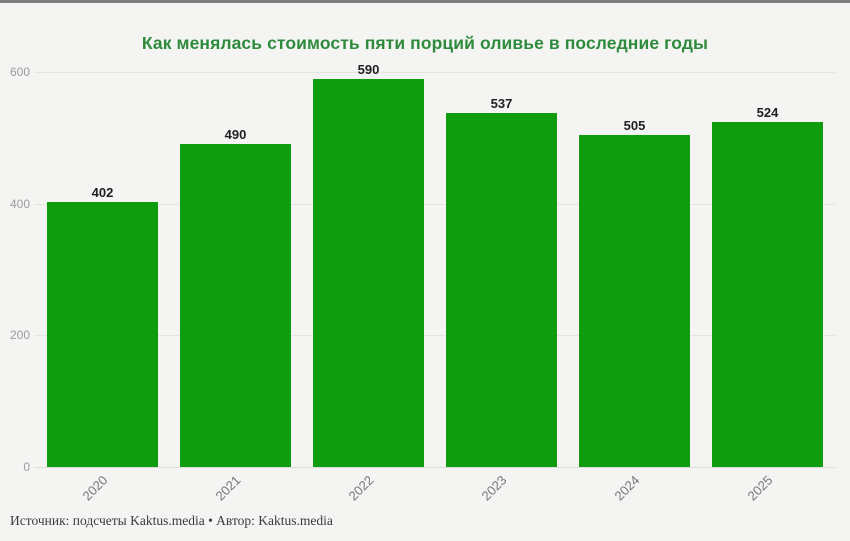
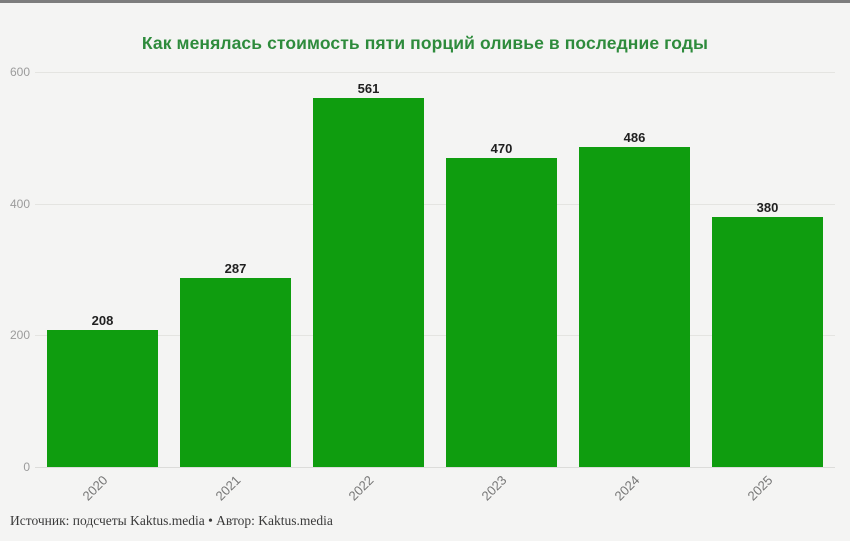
2020: 402 -> 208
2021: 490 -> 287
2022: 590 -> 561
2023: 537 -> 470
2024: 505 -> 486
2025: 524 -> 380
